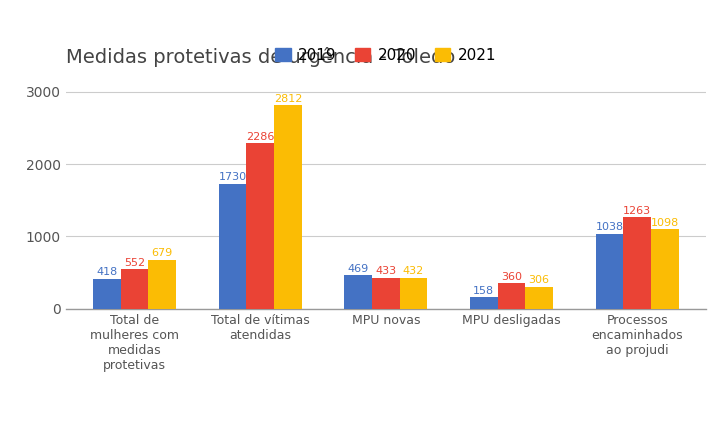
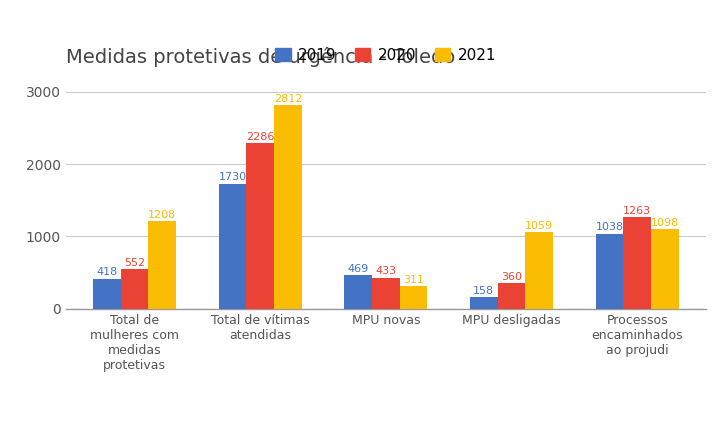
2021/Total de mulheres com medidas protetivas: 679 -> 1208
2021/MPU novas: 432 -> 311
2021/MPU desligadas: 306 -> 1059
